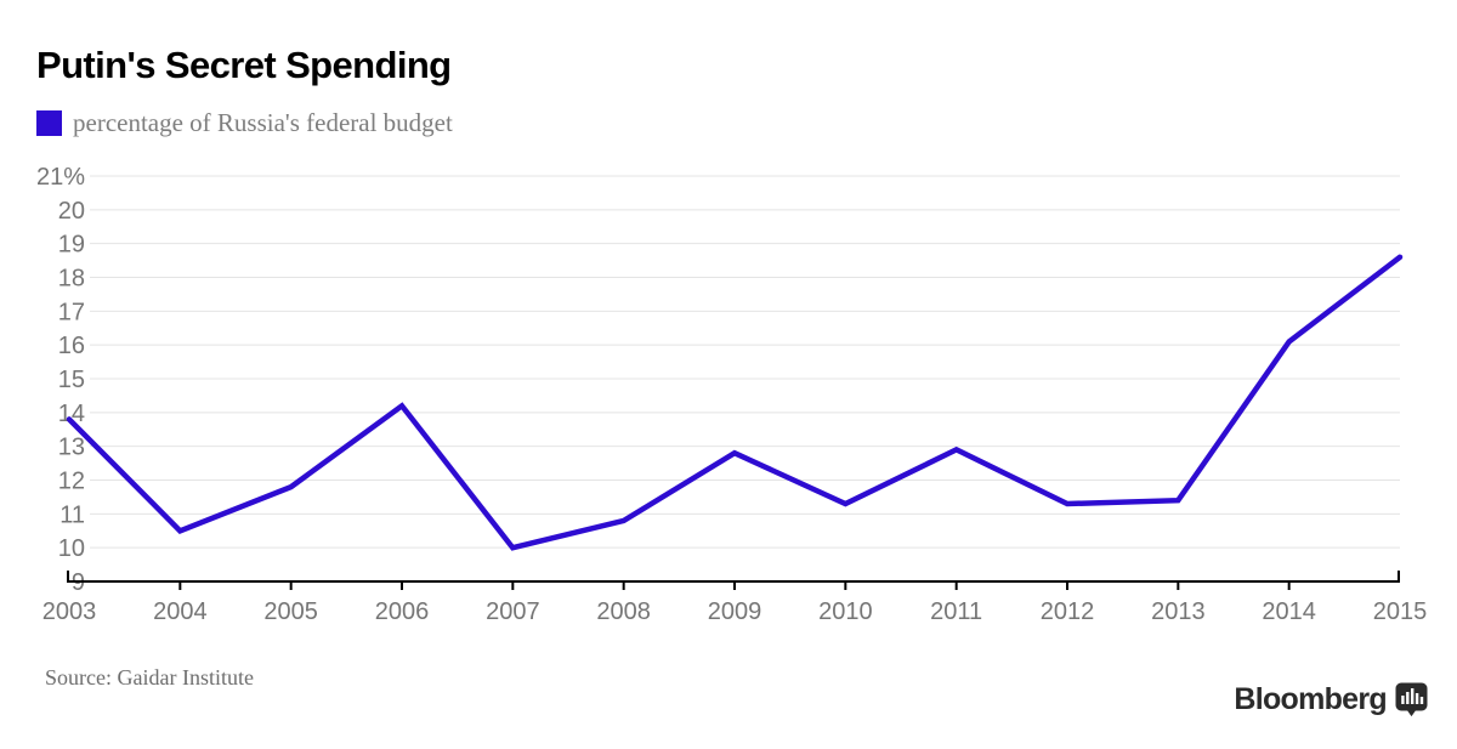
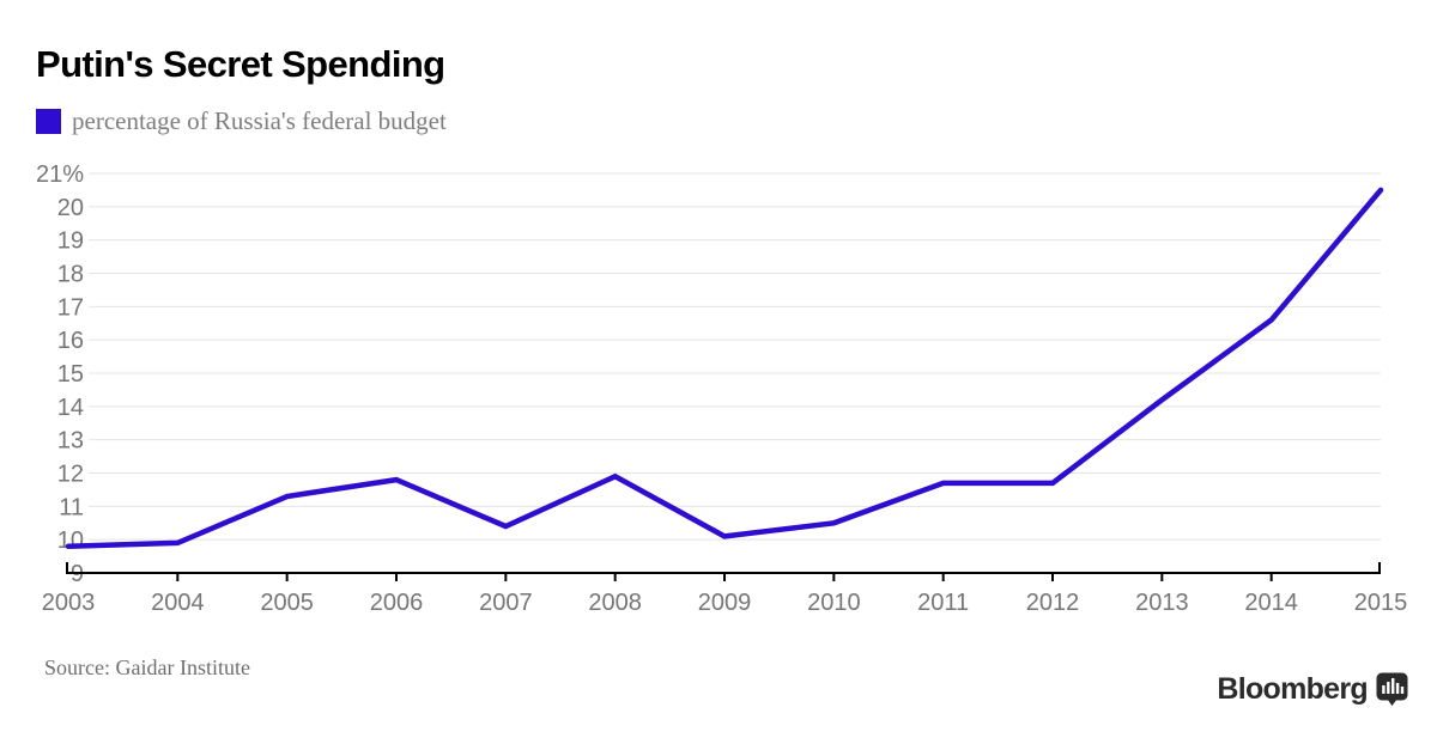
2003: 13.8% -> 9.8%
2004: 10.5% -> 9.9%
2005: 11.8% -> 11.3%
2006: 14.2% -> 11.8%
2007: 10.0% -> 10.4%
2008: 10.8% -> 11.9%
2009: 12.8% -> 10.1%
2010: 11.3% -> 10.5%
2011: 12.9% -> 11.7%
2012: 11.3% -> 11.7%
2013: 11.4% -> 14.2%
2014: 16.1% -> 16.6%
2015: 18.6% -> 20.5%
